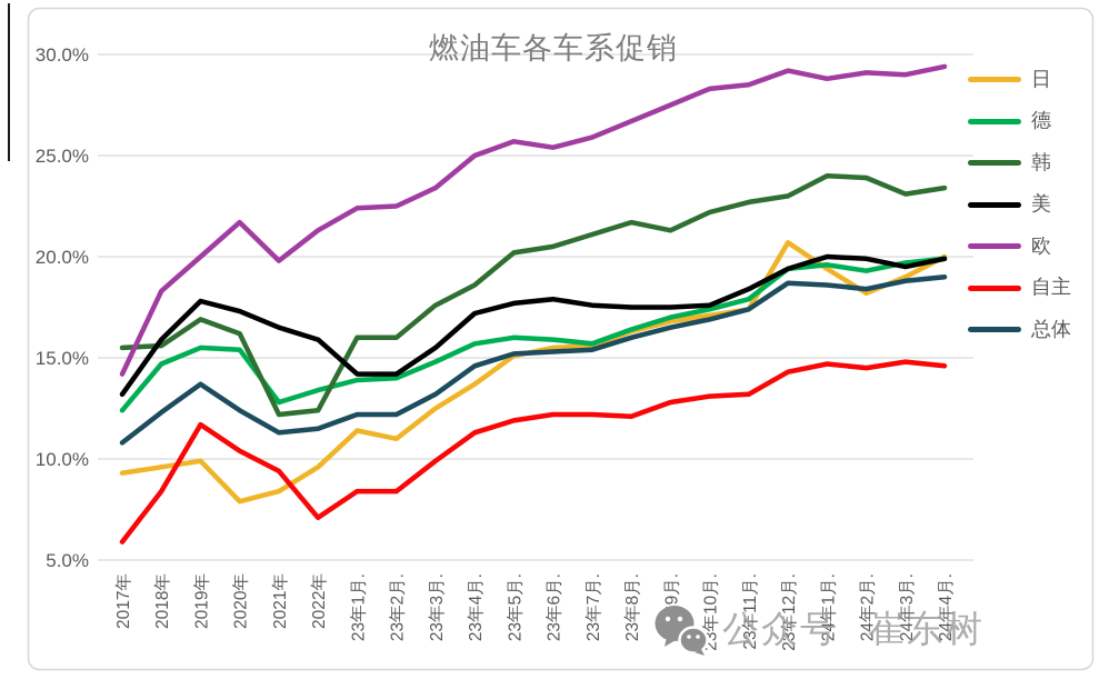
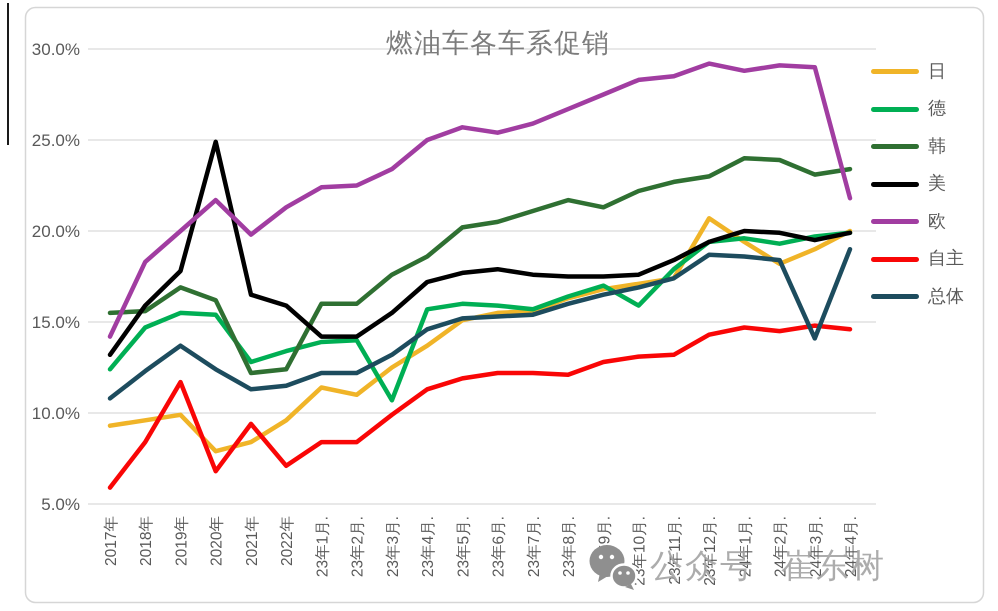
美/2020年: 17.3% -> 24.9%
自主/2020年: 10.4% -> 6.8%
德/23年3月.: 14.8% -> 10.7%
德/23年10月.: 17.4% -> 15.9%
总体/24年3月.: 18.8% -> 14.1%
欧/24年4月.: 29.4% -> 21.8%
